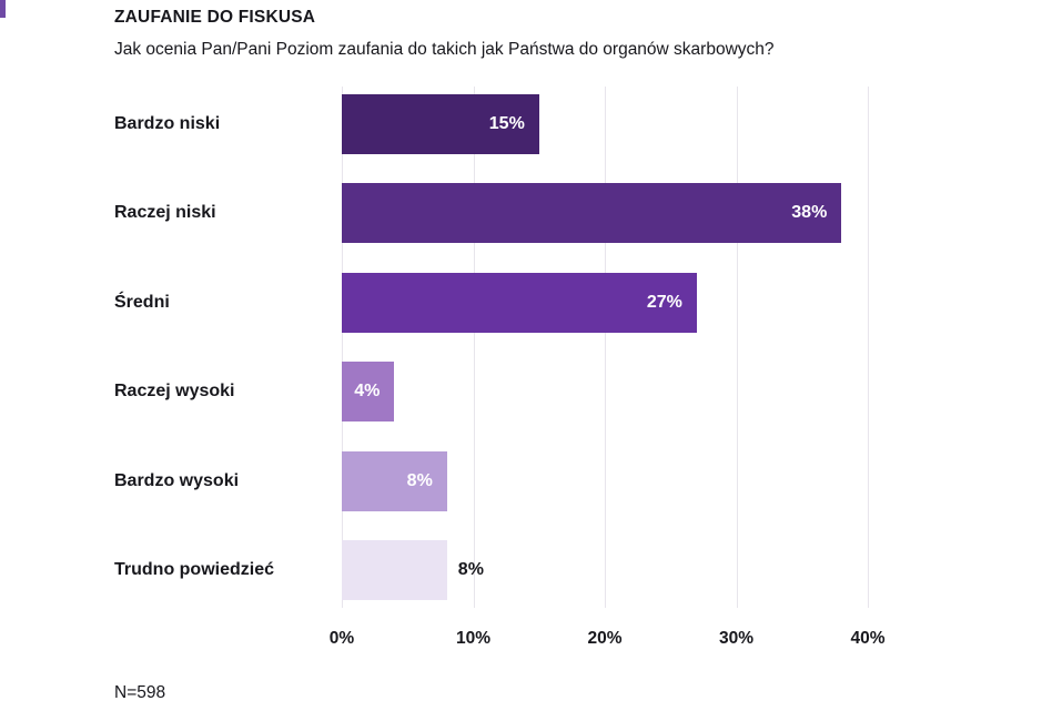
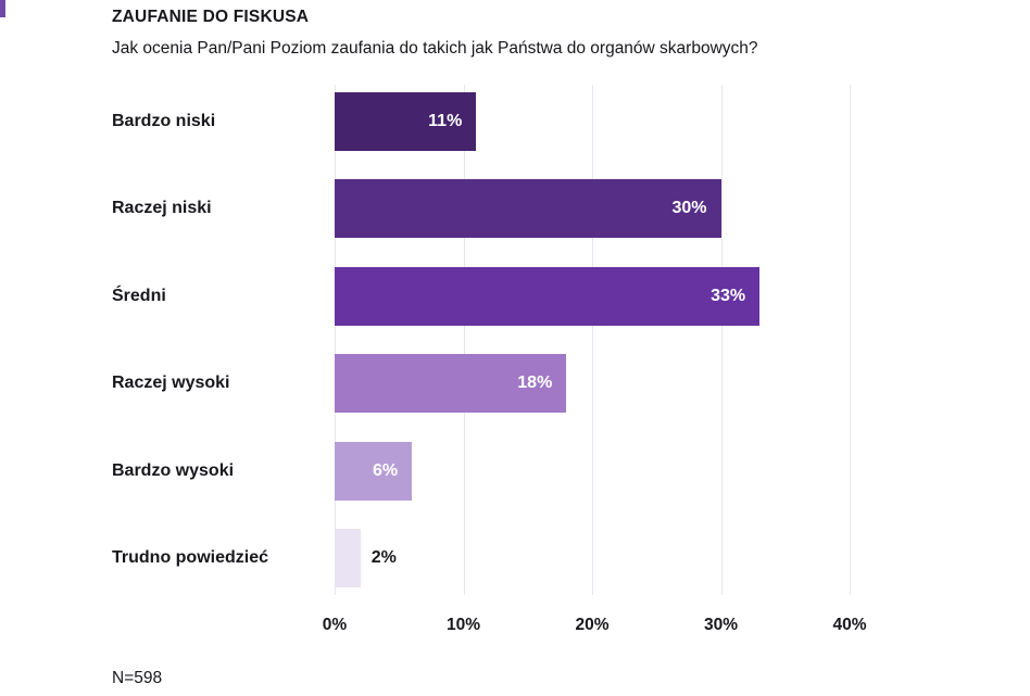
Bardzo niski: 15% -> 11%
Raczej niski: 38% -> 30%
Średni: 27% -> 33%
Raczej wysoki: 4% -> 18%
Bardzo wysoki: 8% -> 6%
Trudno powiedzieć: 8% -> 2%
